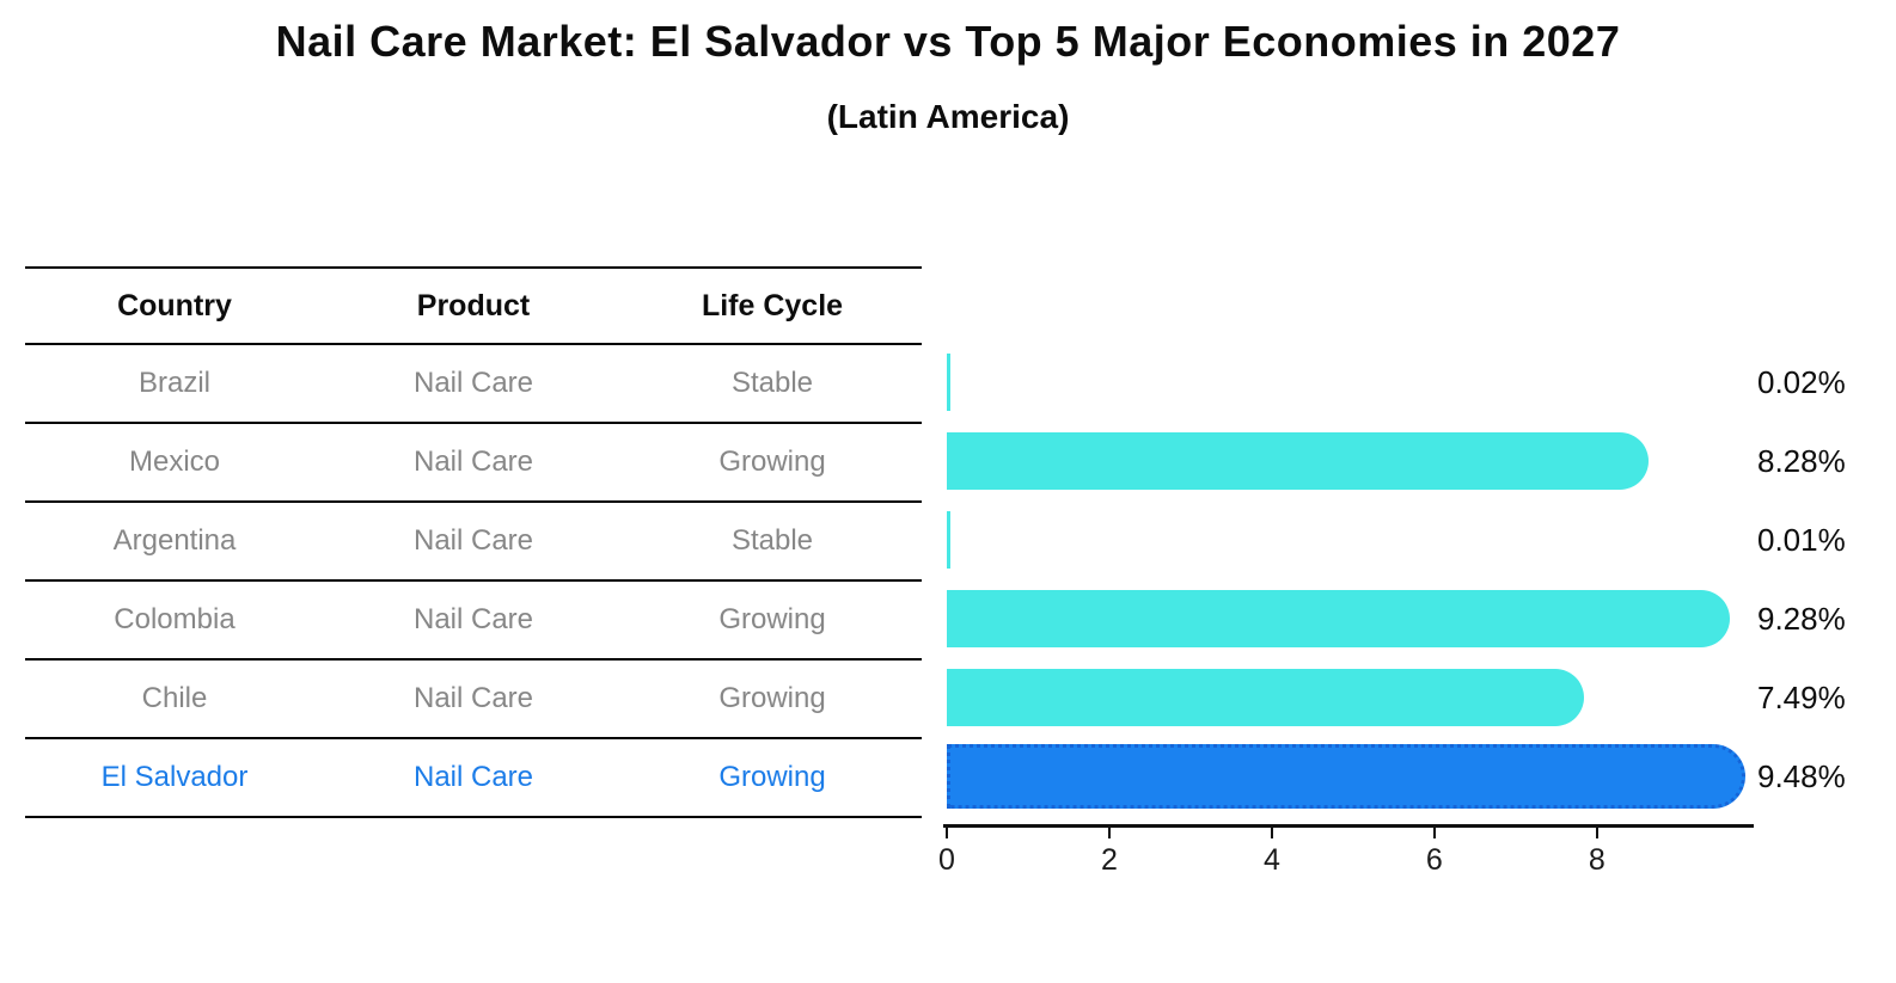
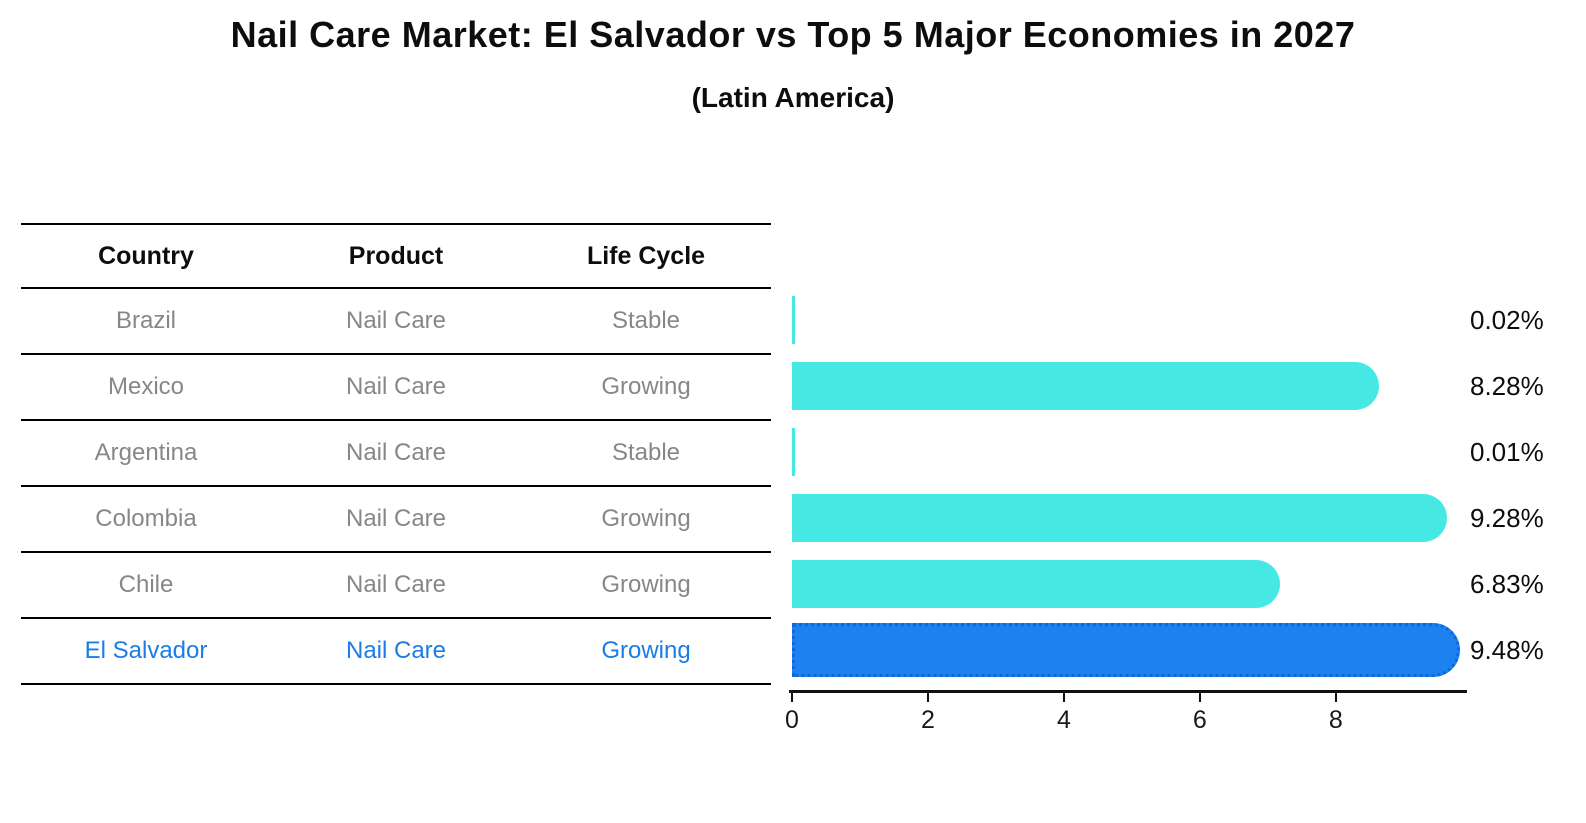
Chile: 7.49% -> 6.83%
